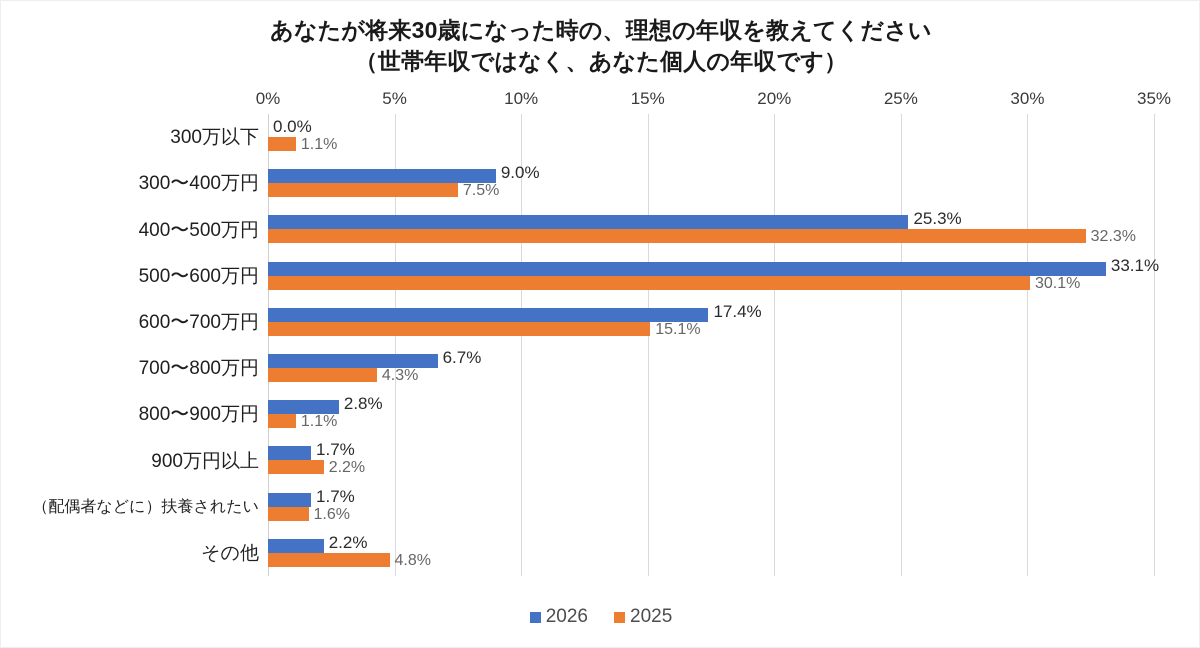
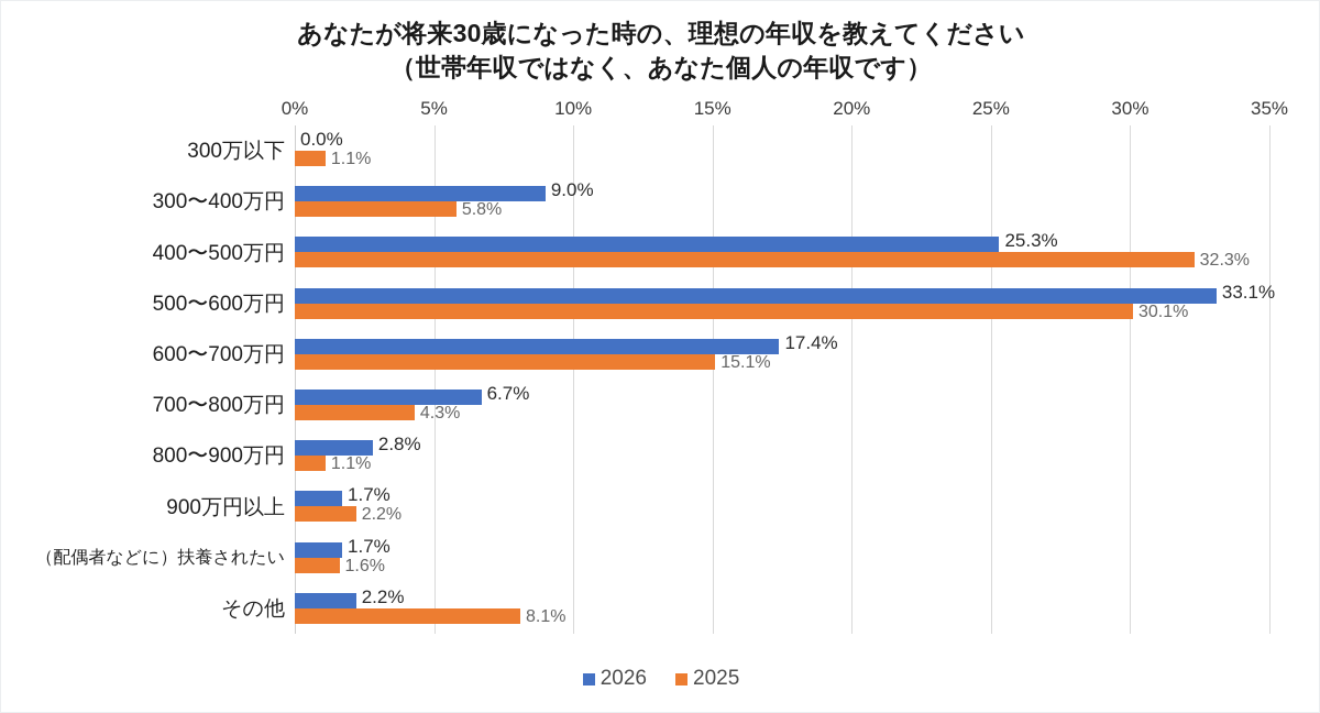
2025/300〜400万円: 7.5% -> 5.8%
2025/その他: 4.8% -> 8.1%
